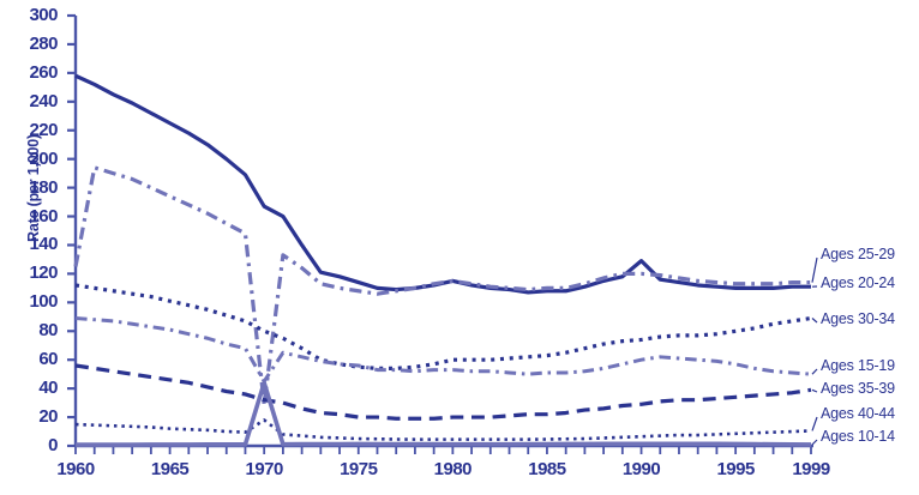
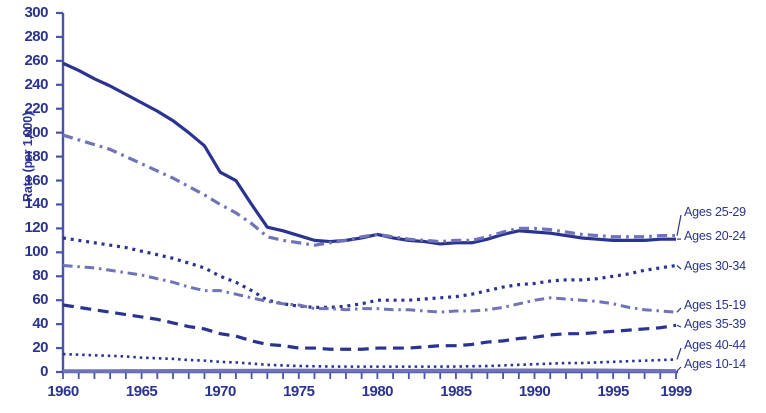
Ages 25-29/1960: 125 -> 198
Ages 25-29/1970: 29 -> 140
Ages 15-19/1970: 45 -> 68
Ages 40-44/1970: 18 -> 8
Ages 10-14/1970: 44 -> 1
Ages 20-24/1990: 129 -> 117
